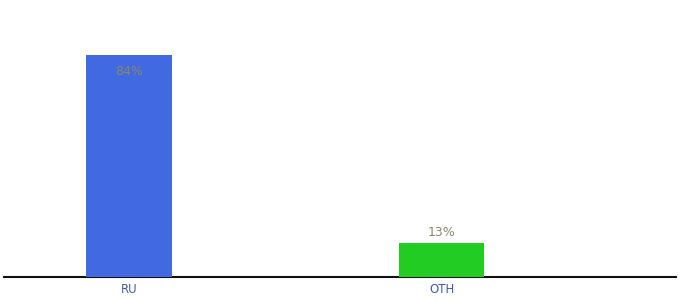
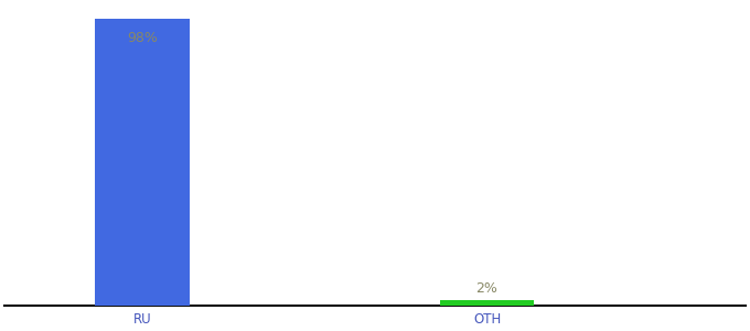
RU: 84% -> 98%
OTH: 13% -> 2%
